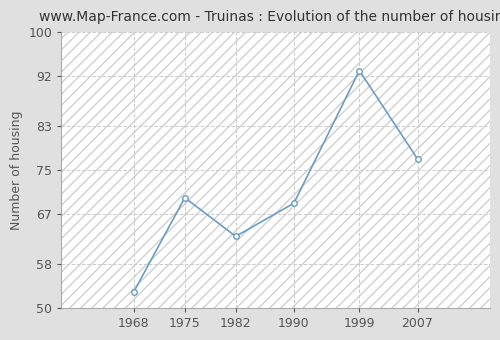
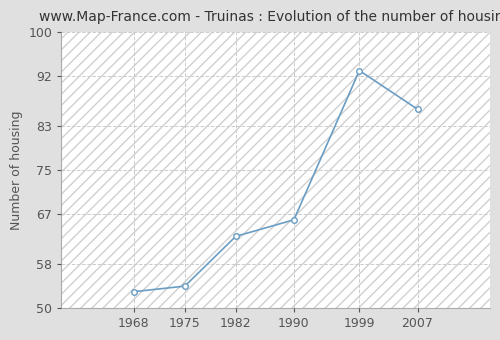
1975: 70 -> 54
1990: 69 -> 66
2007: 77 -> 86
